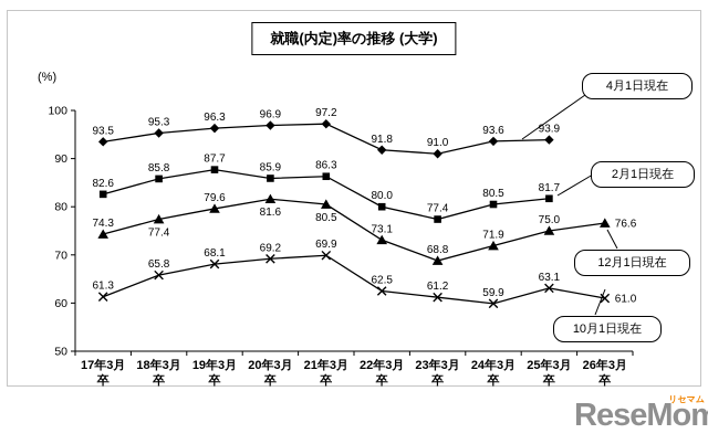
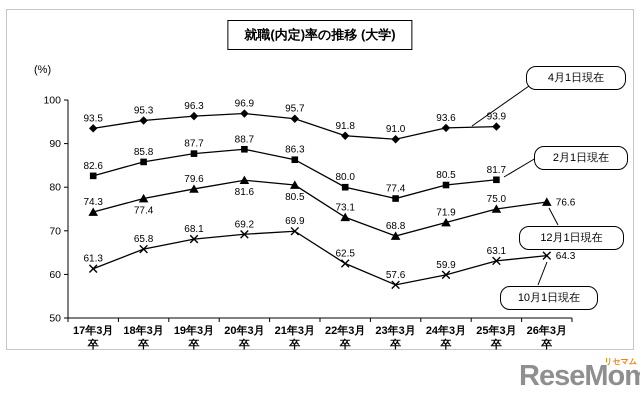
2月1日現在/20年3月卒: 85.9 -> 88.7
4月1日現在/21年3月卒: 97.2 -> 95.7
10月1日現在/23年3月卒: 61.2 -> 57.6
10月1日現在/26年3月卒: 61.0 -> 64.3
